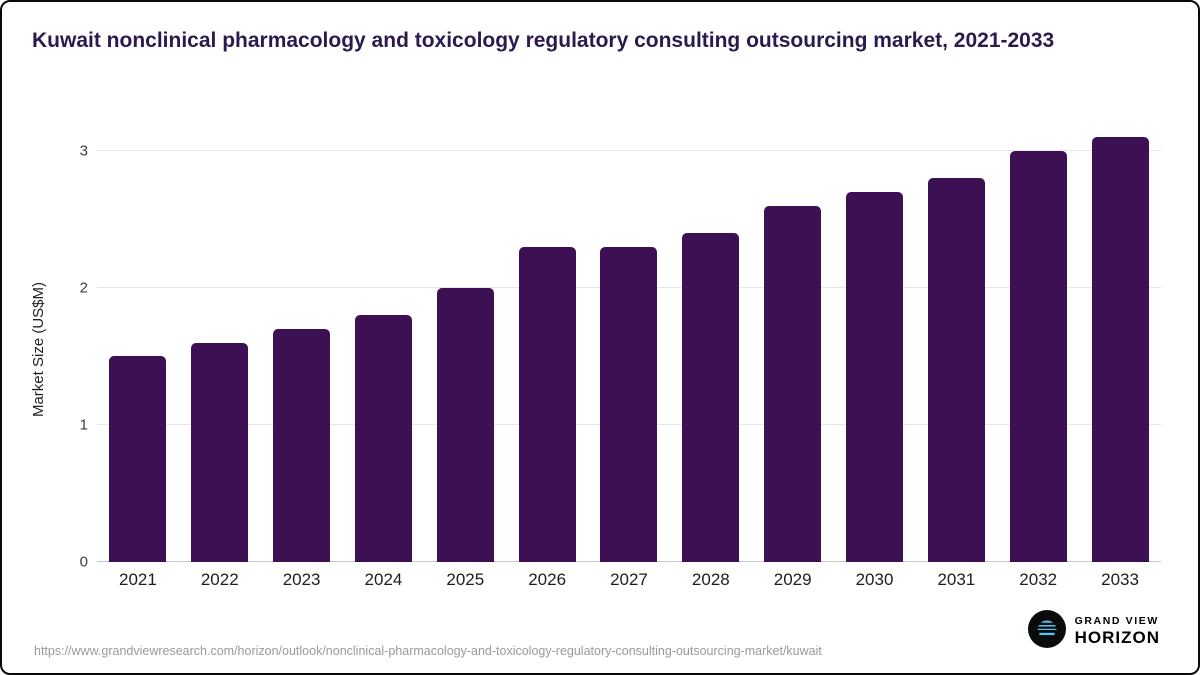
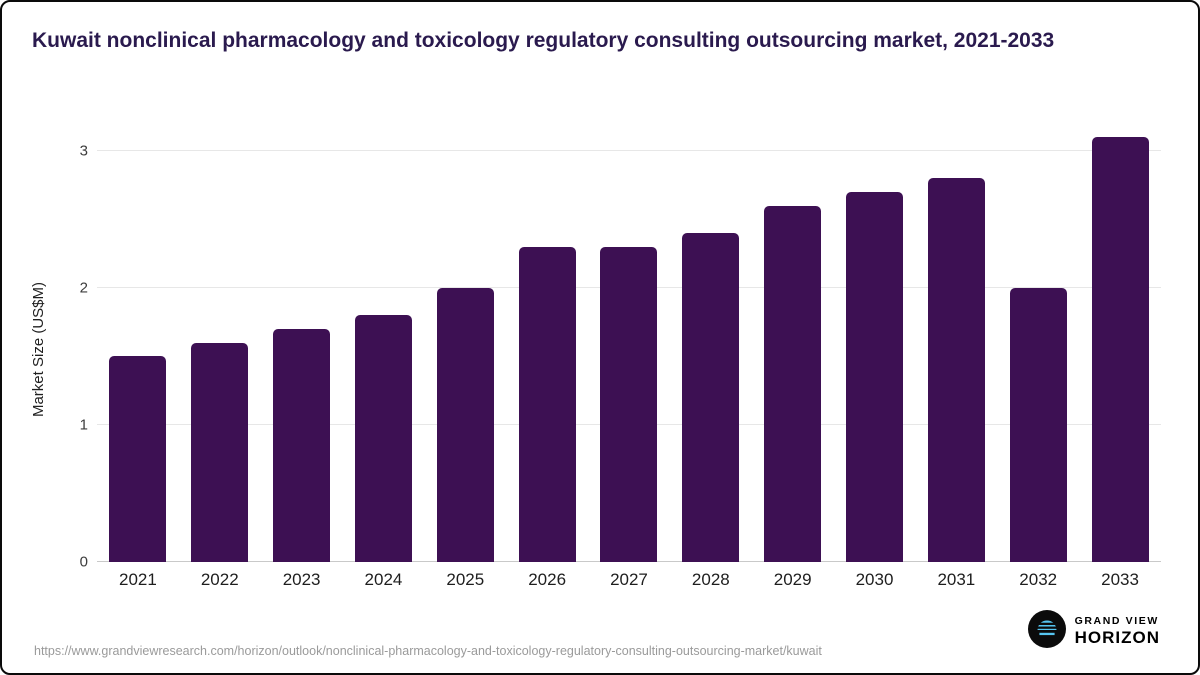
2032: 3.0 -> 2.0
